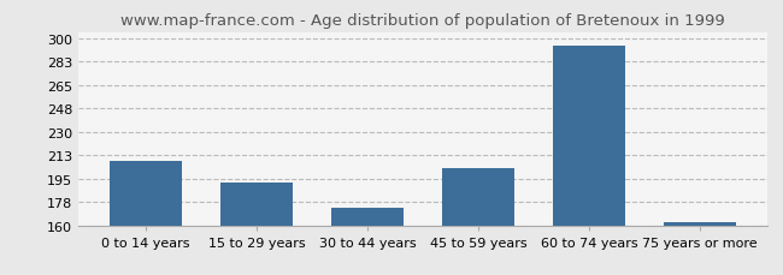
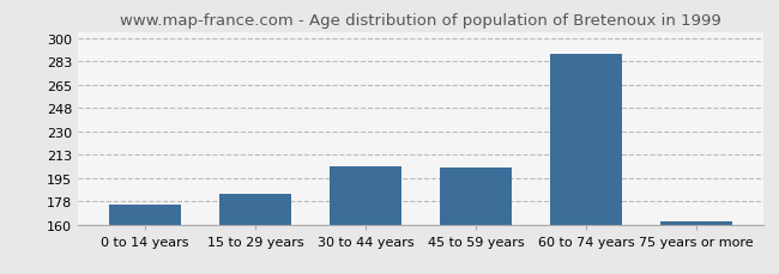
0 to 14 years: 208 -> 175
15 to 29 years: 192 -> 183
30 to 44 years: 173 -> 204
60 to 74 years: 295 -> 288
